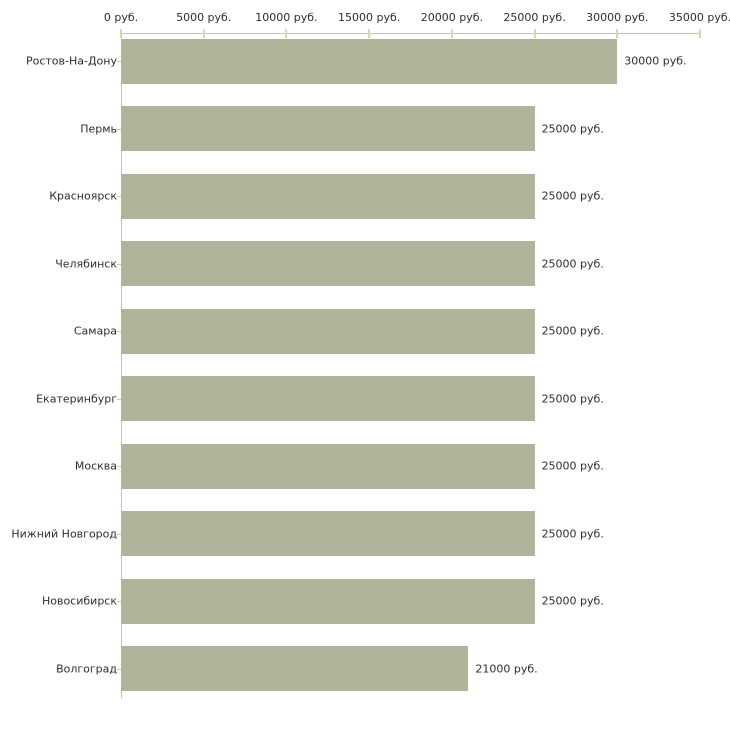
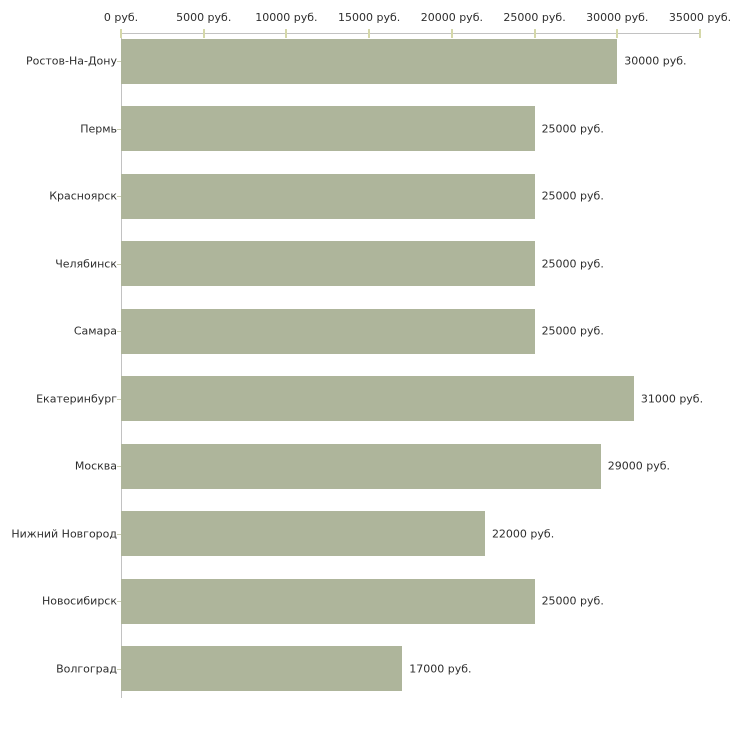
Екатеринбург: 25000 -> 31000
Москва: 25000 -> 29000
Нижний Новгород: 25000 -> 22000
Волгоград: 21000 -> 17000
